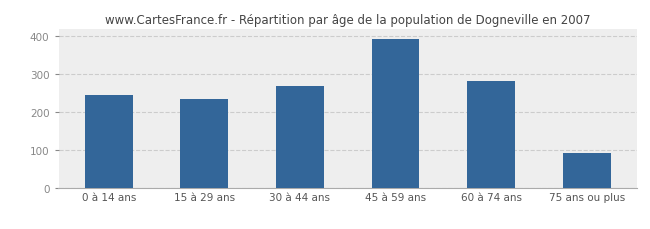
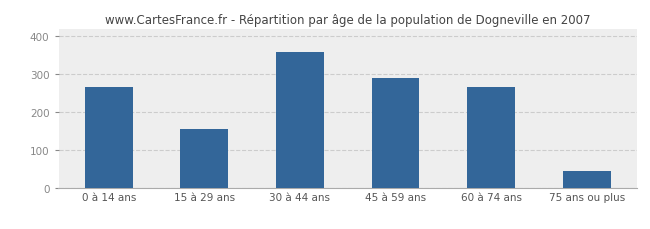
0 à 14 ans: 245 -> 265
15 à 29 ans: 234 -> 155
30 à 44 ans: 268 -> 360
45 à 59 ans: 392 -> 290
60 à 74 ans: 281 -> 265
75 ans ou plus: 92 -> 45
